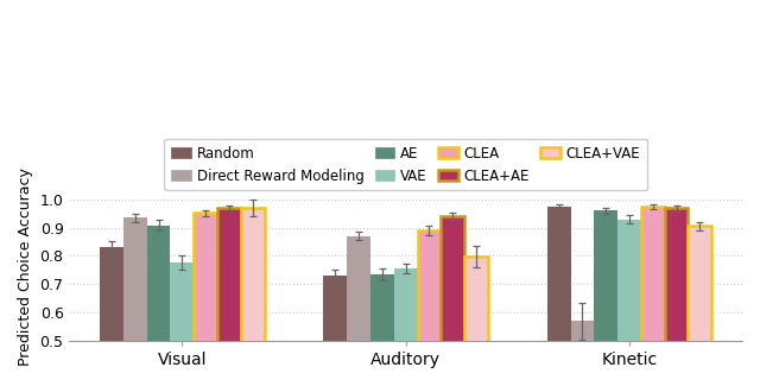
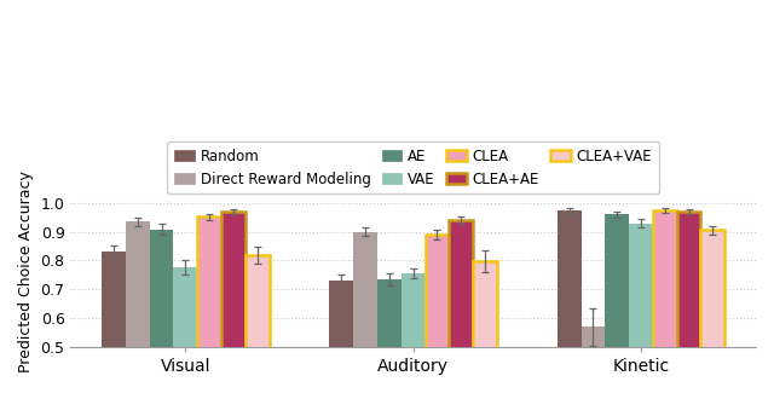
CLEA+VAE/Visual: 0.970 -> 0.818
Direct Reward Modeling/Auditory: 0.870 -> 0.900
